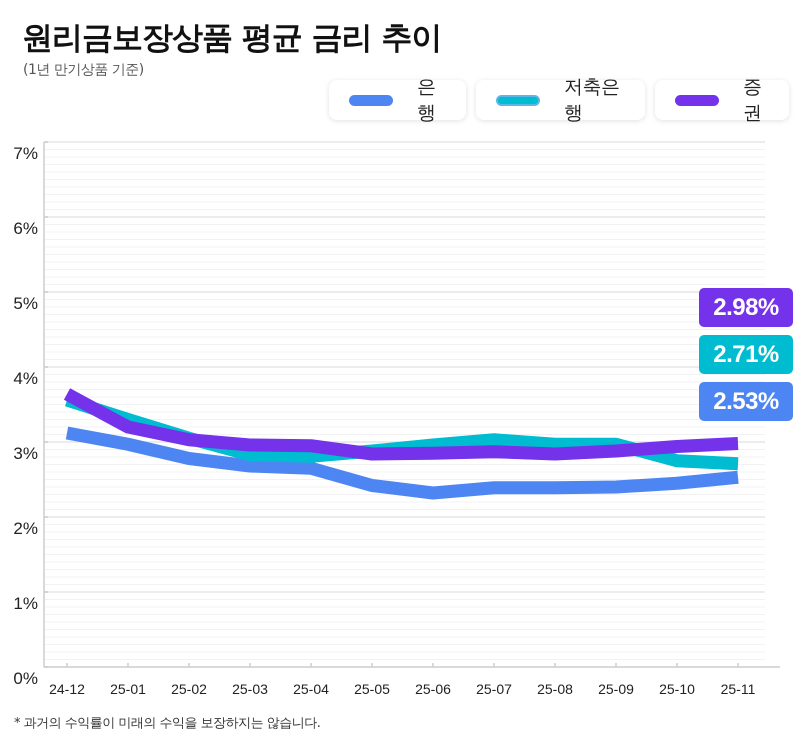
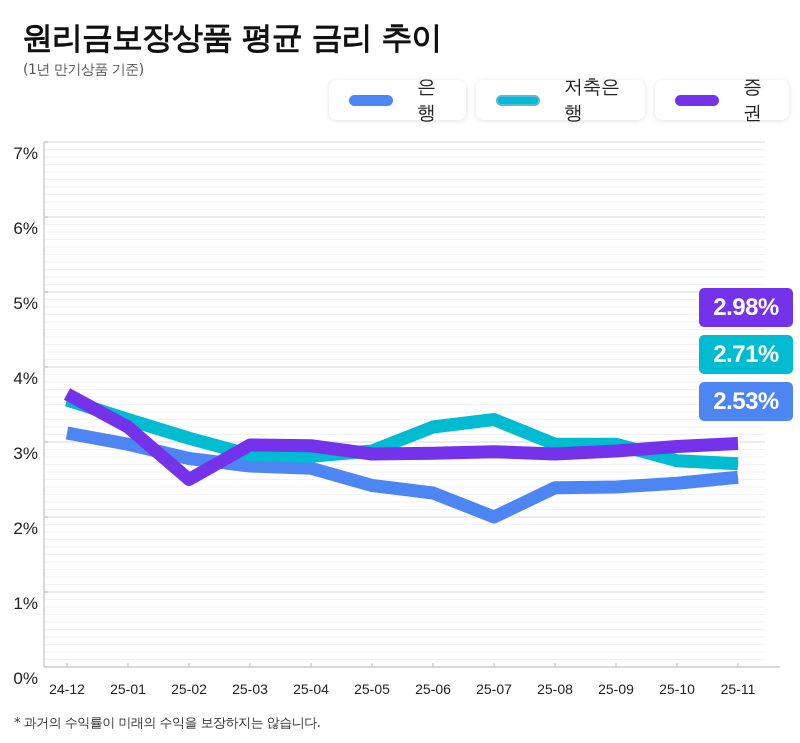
증권/25-02: 3.0% -> 2.5%
저축은행/25-06: 3.0% -> 3.2%
은행/25-07: 2.4% -> 2.0%
저축은행/25-07: 3.0% -> 3.3%
